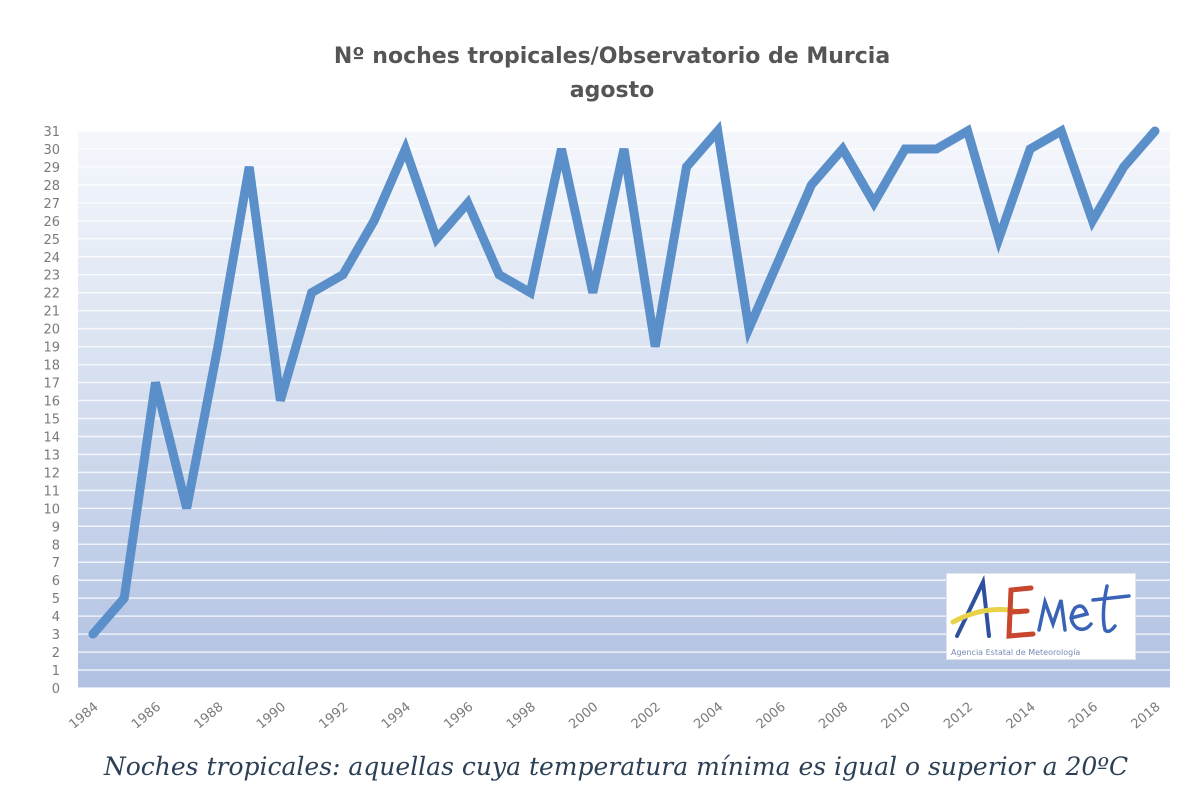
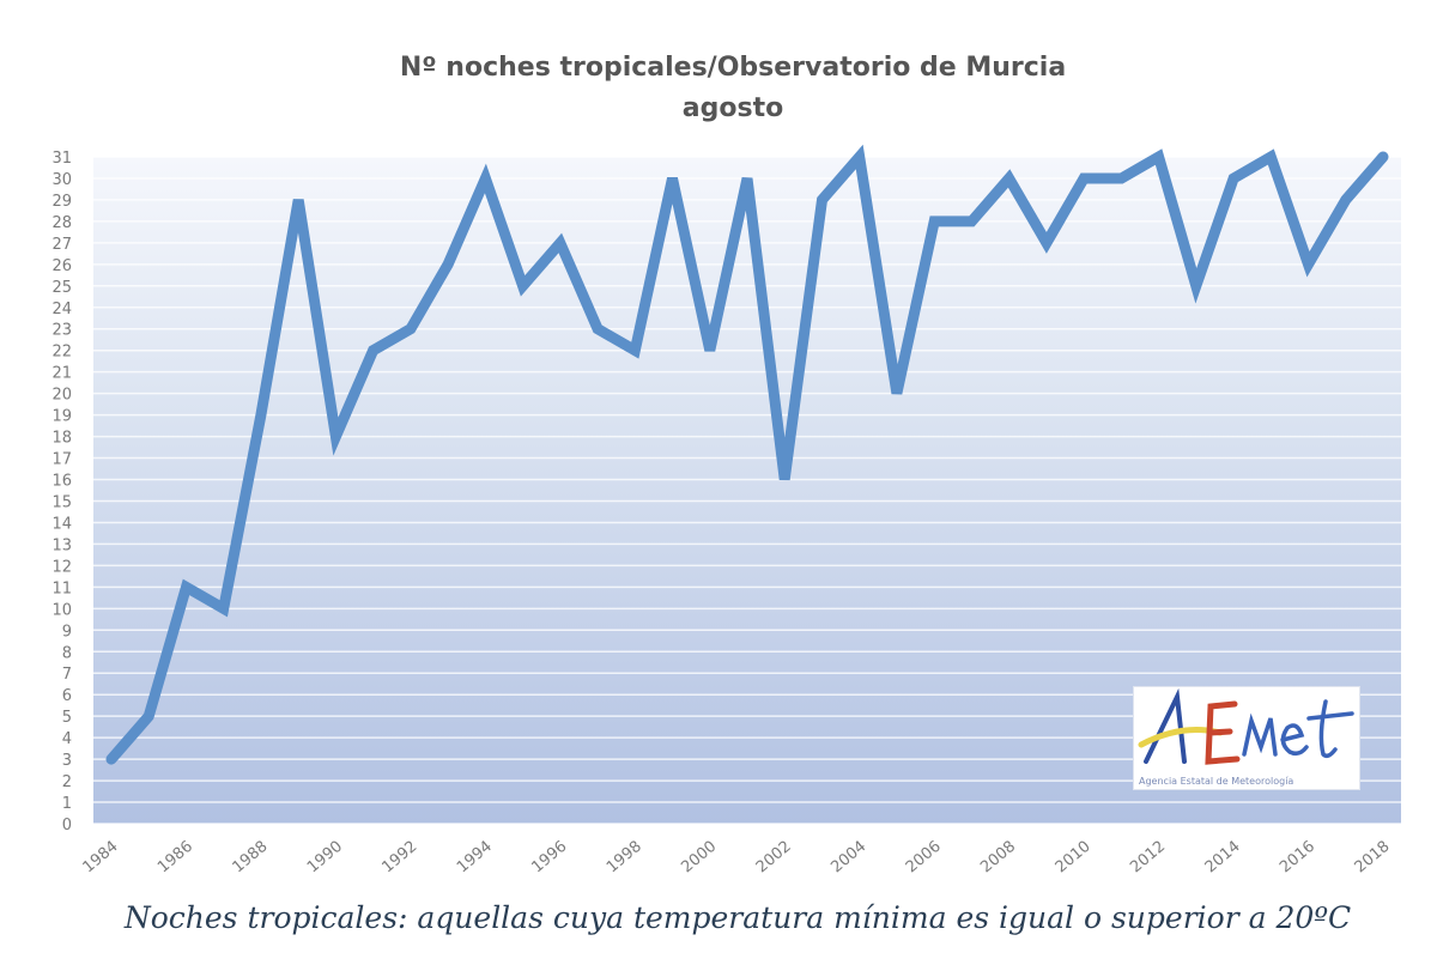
1986: 17 -> 11
1990: 16 -> 18
2002: 19 -> 16
2006: 24 -> 28
